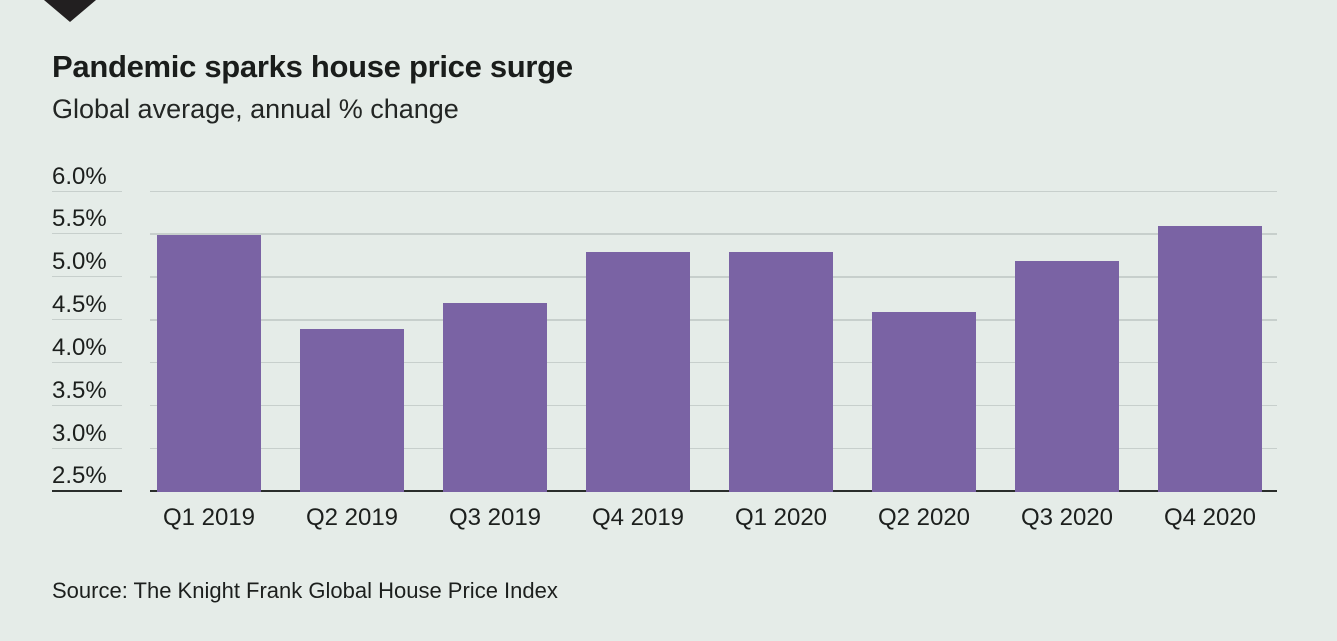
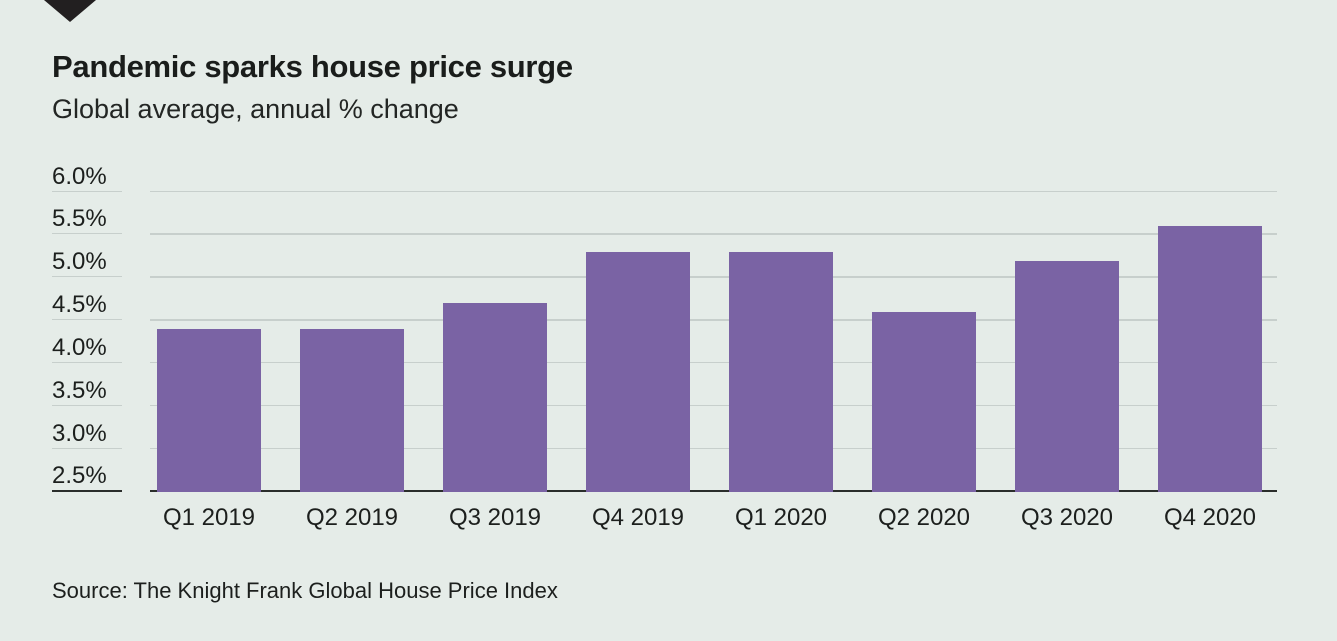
Q1 2019: 5.5% -> 4.4%
